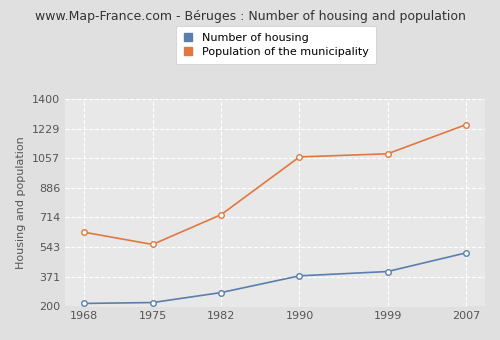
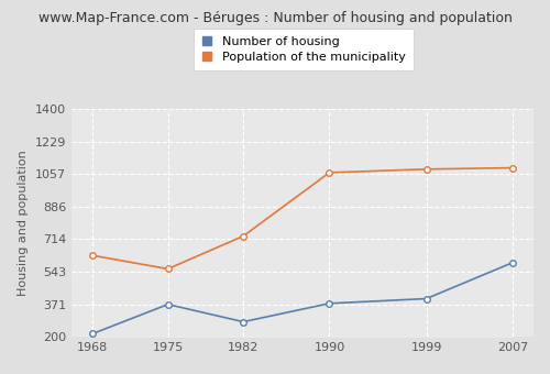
Number of housing/1975: 220 -> 370
Number of housing/2007: 510 -> 590
Population of the municipality/2007: 1250 -> 1090
